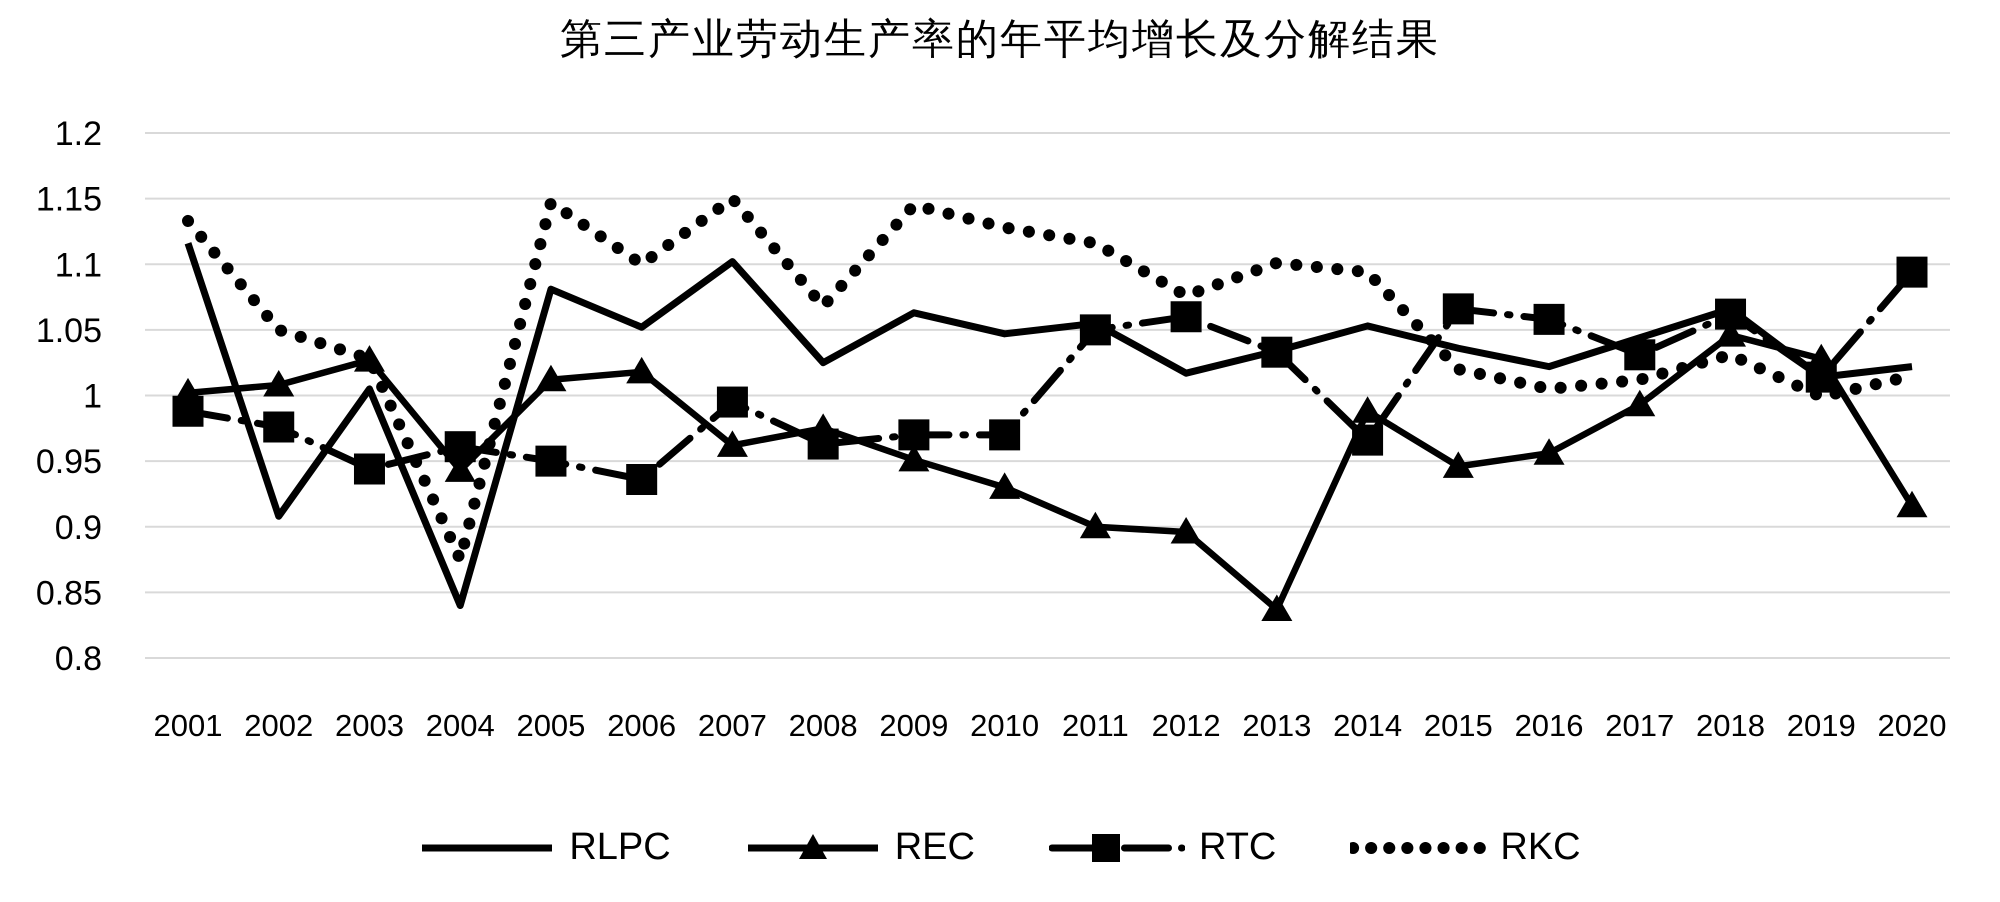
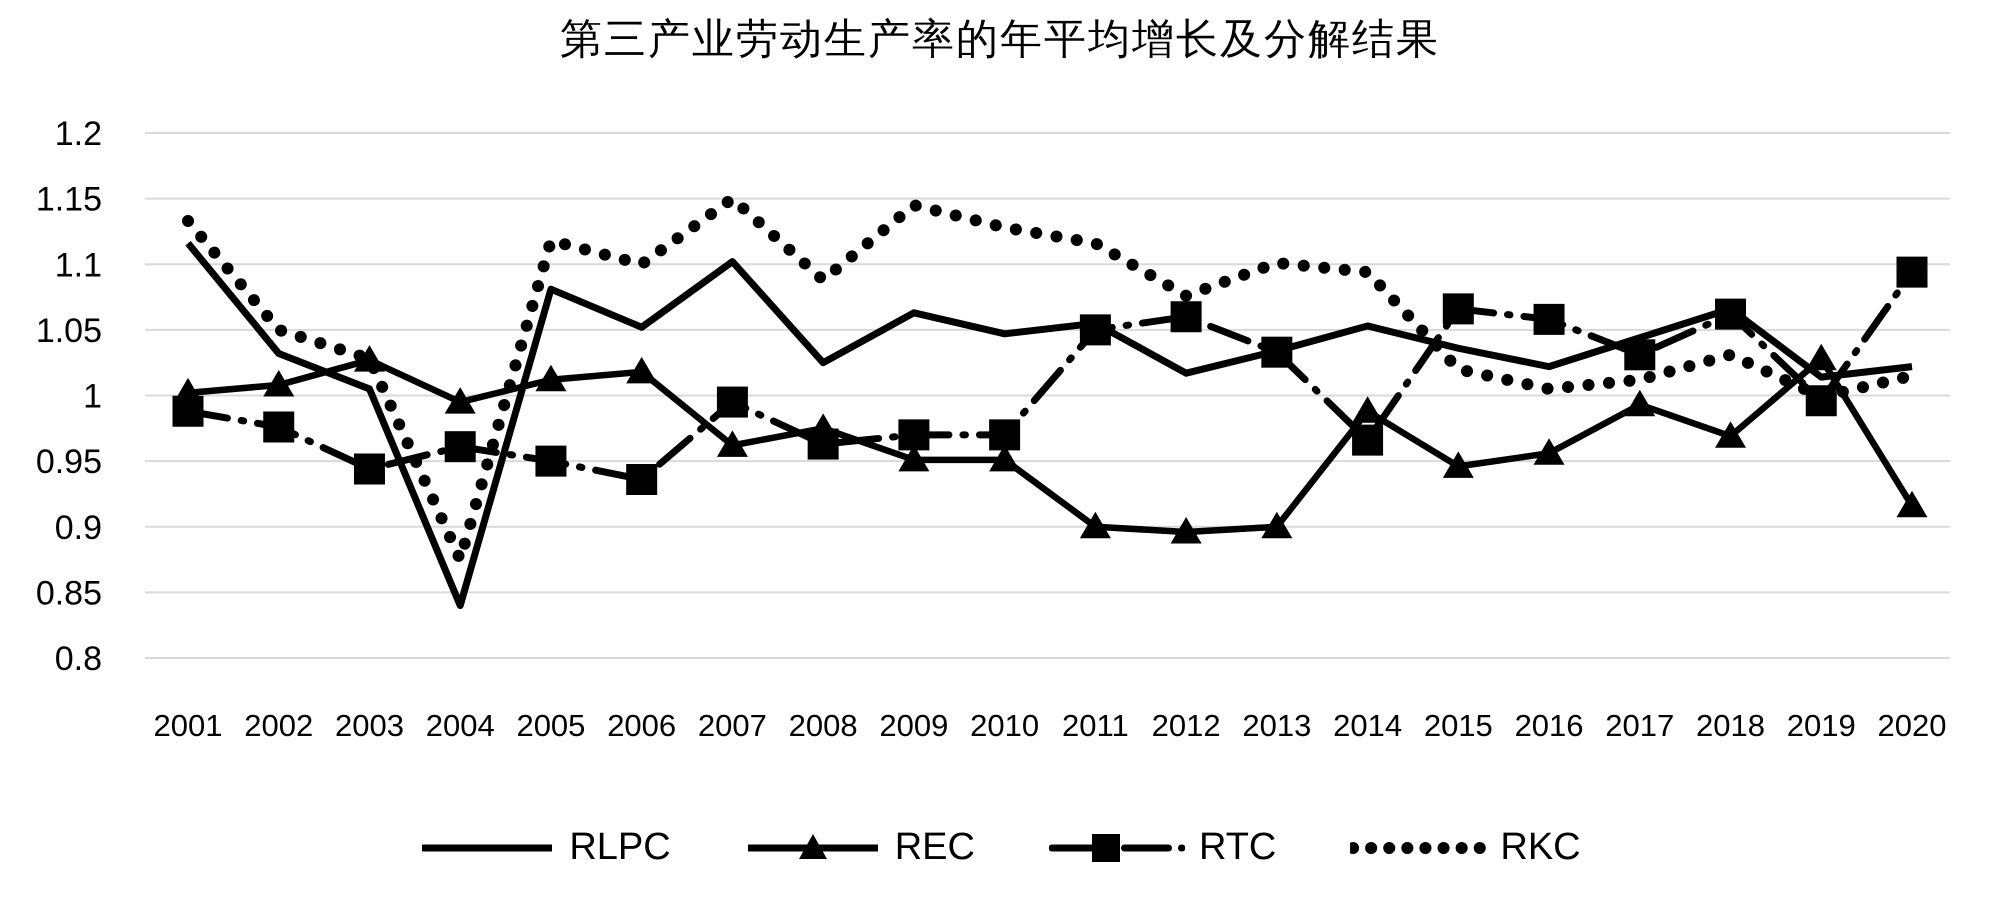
RLPC/2002: 0.908 -> 1.032
REC/2004: 0.943 -> 0.995
RKC/2005: 1.147 -> 1.118
RKC/2008: 1.068 -> 1.088
REC/2010: 0.930 -> 0.951
REC/2013: 0.837 -> 0.900
REC/2018: 1.046 -> 0.969
RTC/2019: 1.014 -> 0.996
